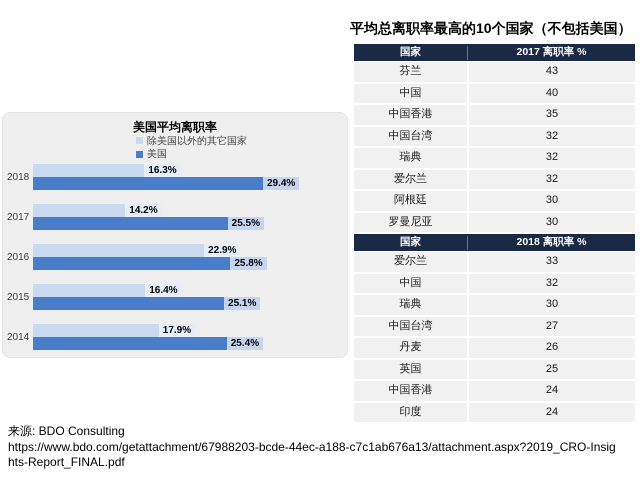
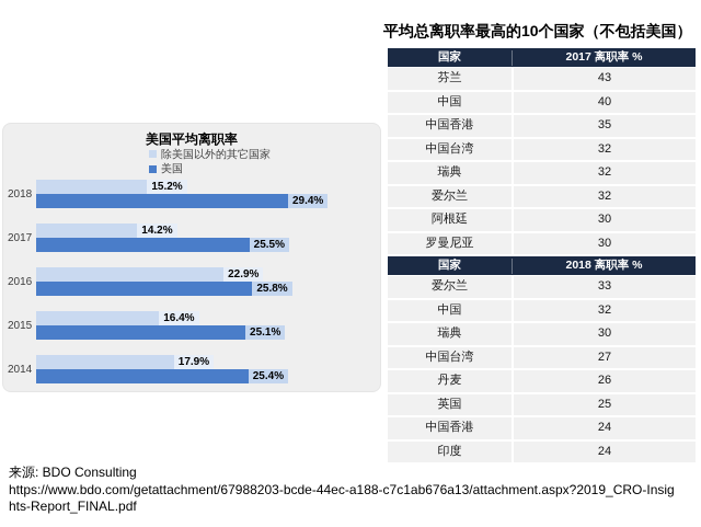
除美国以外的其它国家/2018: 16.3% -> 15.2%
